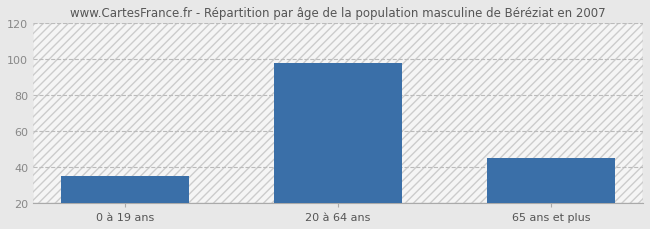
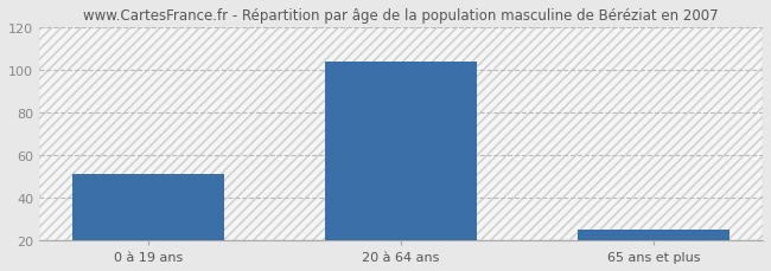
0 à 19 ans: 35 -> 51
20 à 64 ans: 98 -> 104
65 ans et plus: 45 -> 25
